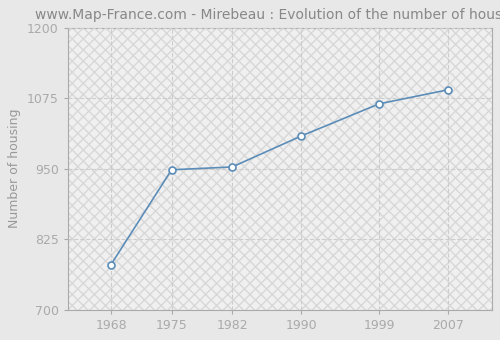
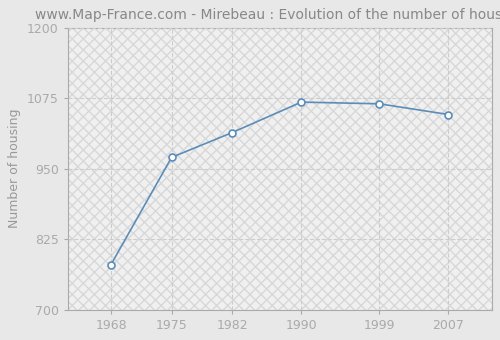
1975: 948 -> 970
1982: 953 -> 1014
1990: 1008 -> 1068
2007: 1090 -> 1046
